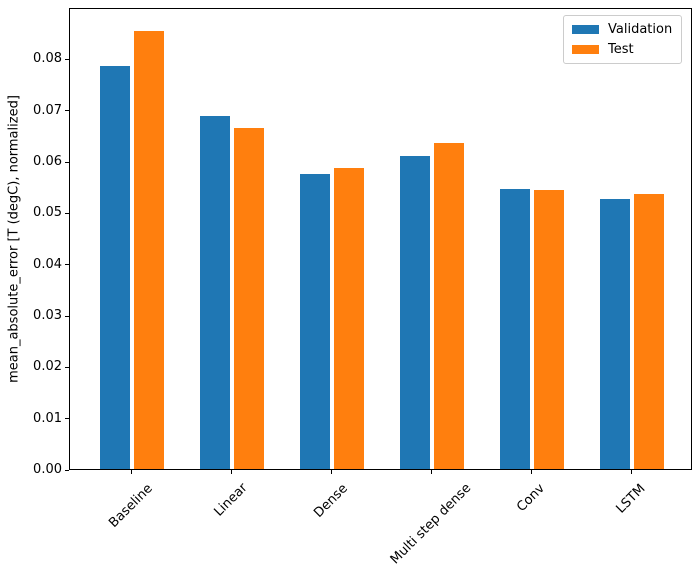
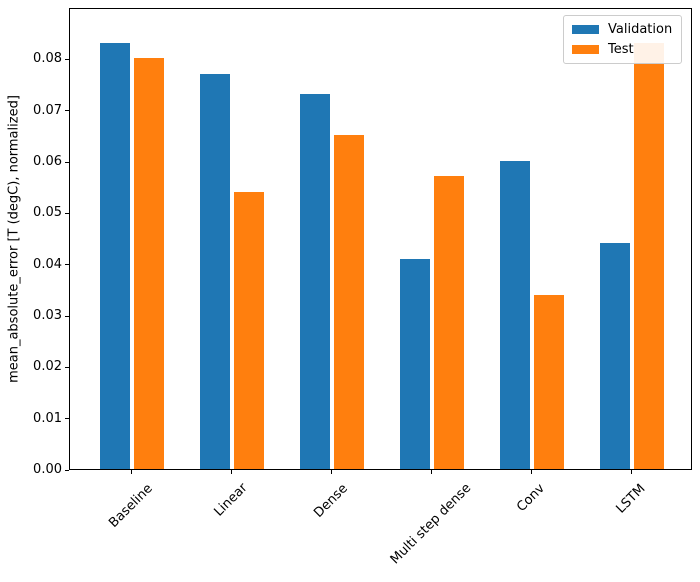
Validation/Baseline: 0.079 -> 0.083
Test/Baseline: 0.085 -> 0.080
Validation/Linear: 0.069 -> 0.077
Test/Linear: 0.067 -> 0.054
Validation/Dense: 0.057 -> 0.073
Test/Dense: 0.059 -> 0.065
Validation/Multi step dense: 0.061 -> 0.041
Test/Multi step dense: 0.064 -> 0.057
Validation/Conv: 0.055 -> 0.060
Test/Conv: 0.054 -> 0.034
Validation/LSTM: 0.053 -> 0.044
Test/LSTM: 0.053 -> 0.083
